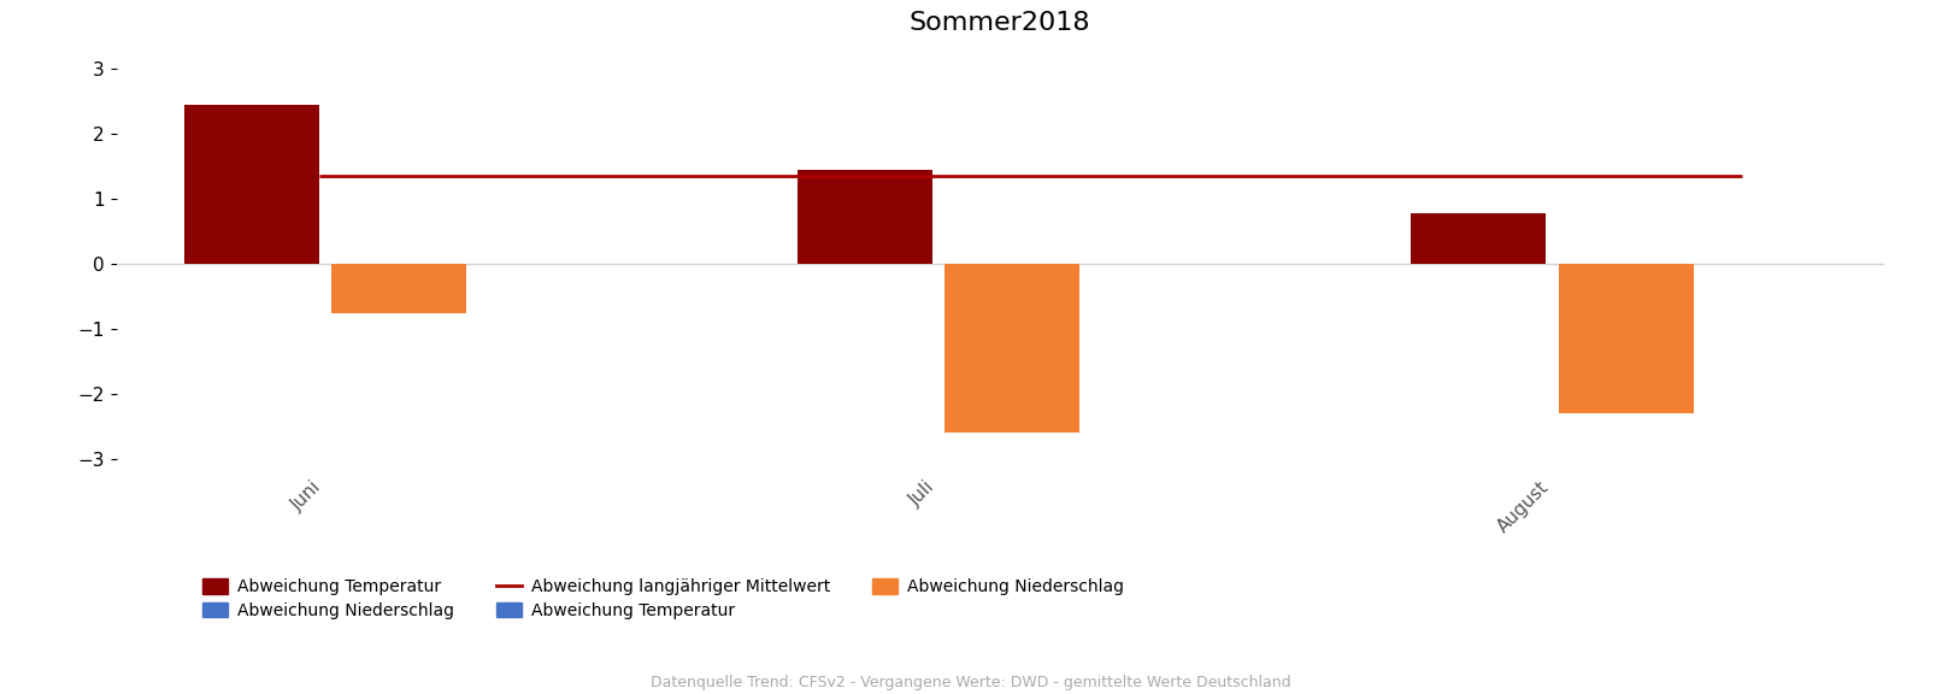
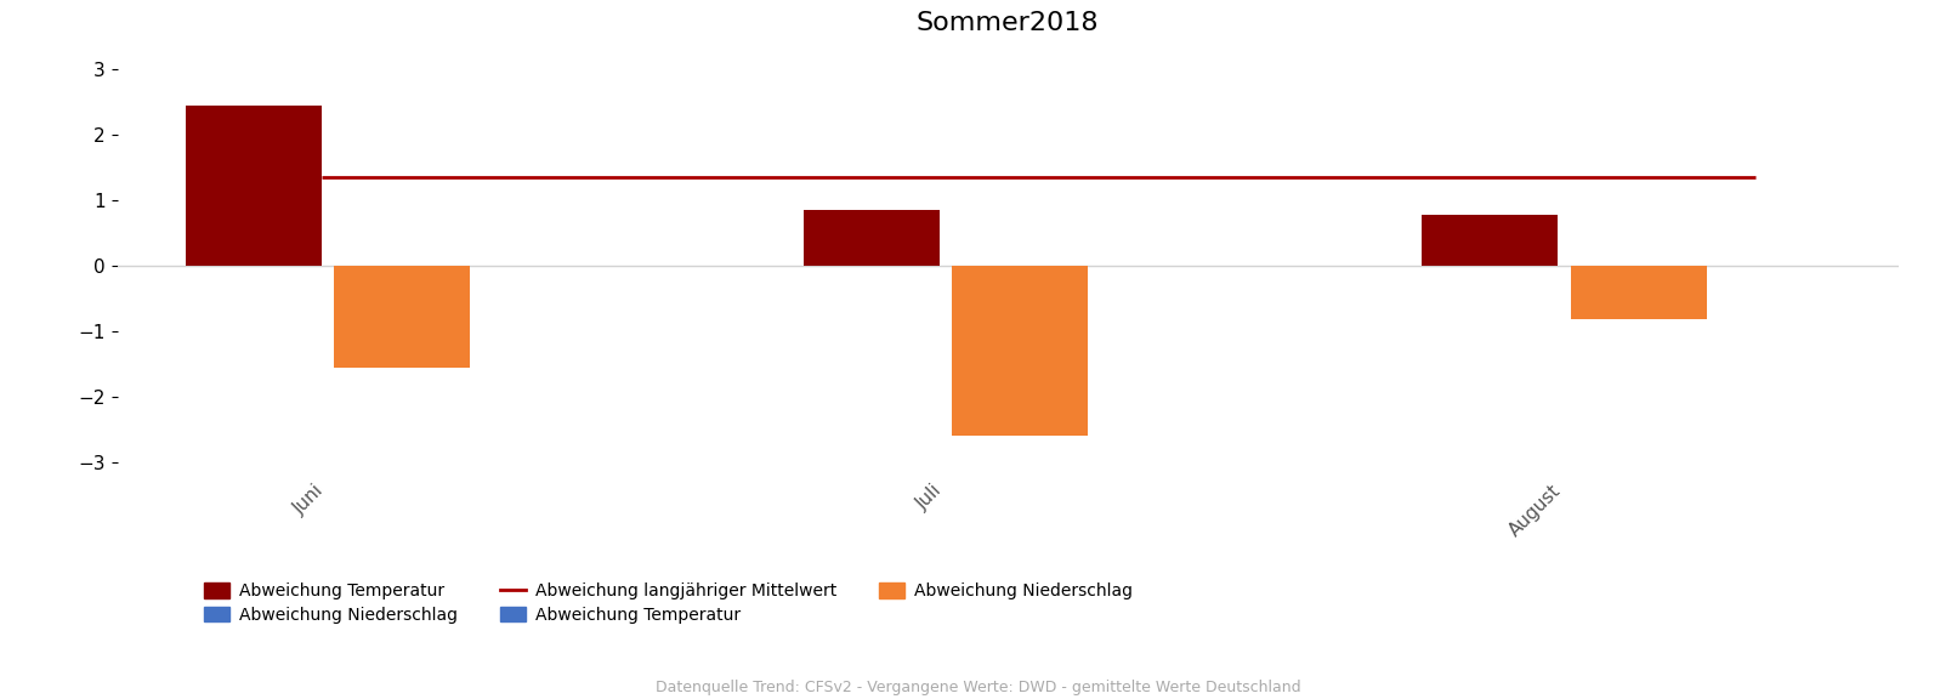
Abweichung Niederschlag/Juni: -0.76 -> -1.55
Abweichung Temperatur/Juli: 1.44 -> 0.85
Abweichung Niederschlag/August: -2.30 -> -0.82
